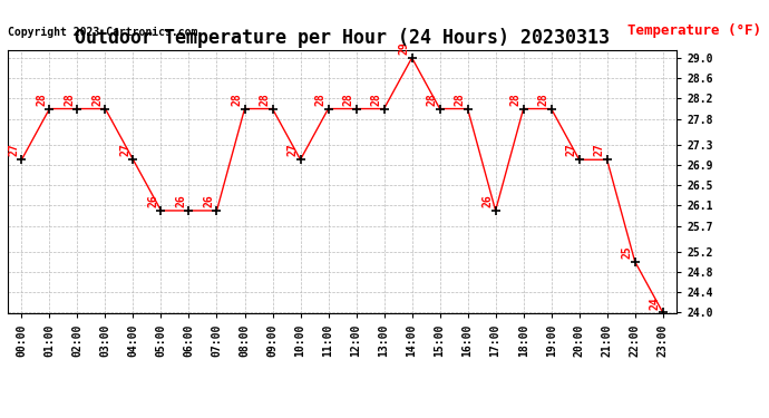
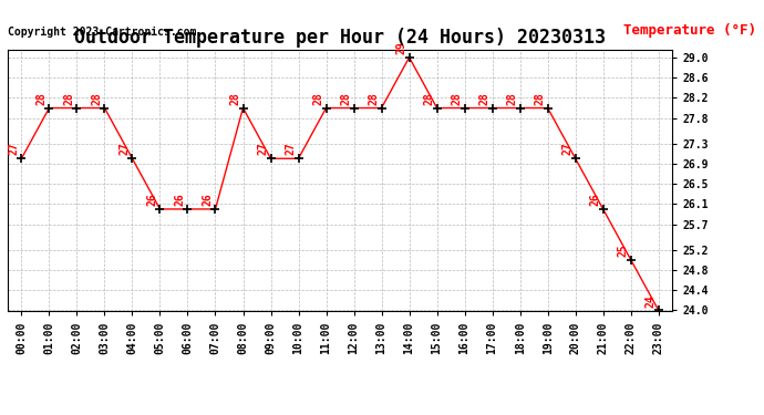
09:00: 28 -> 27
17:00: 26 -> 28
21:00: 27 -> 26
